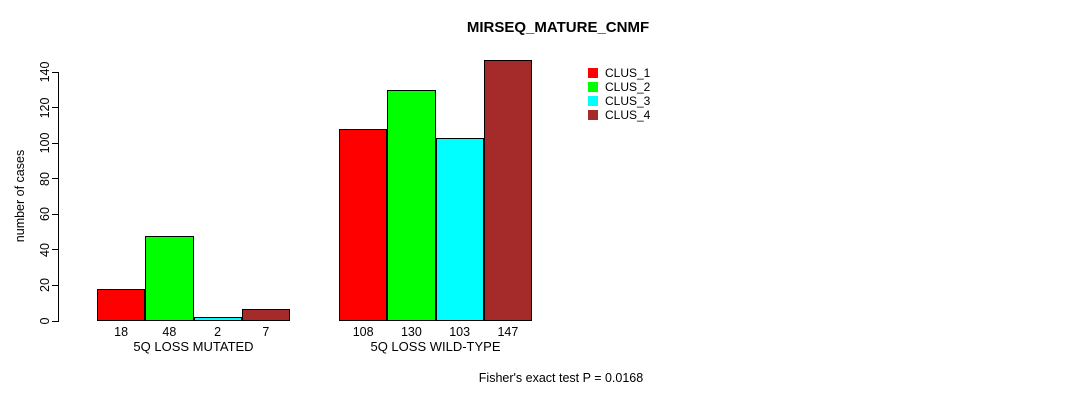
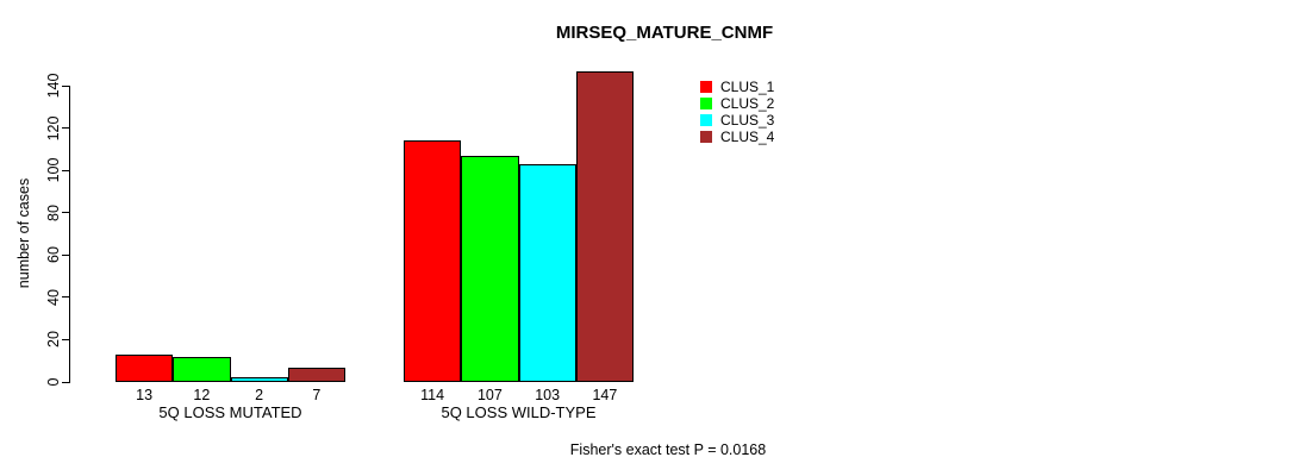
CLUS_1/5Q LOSS MUTATED: 18 -> 13
CLUS_2/5Q LOSS MUTATED: 48 -> 12
CLUS_1/5Q LOSS WILD-TYPE: 108 -> 114
CLUS_2/5Q LOSS WILD-TYPE: 130 -> 107
